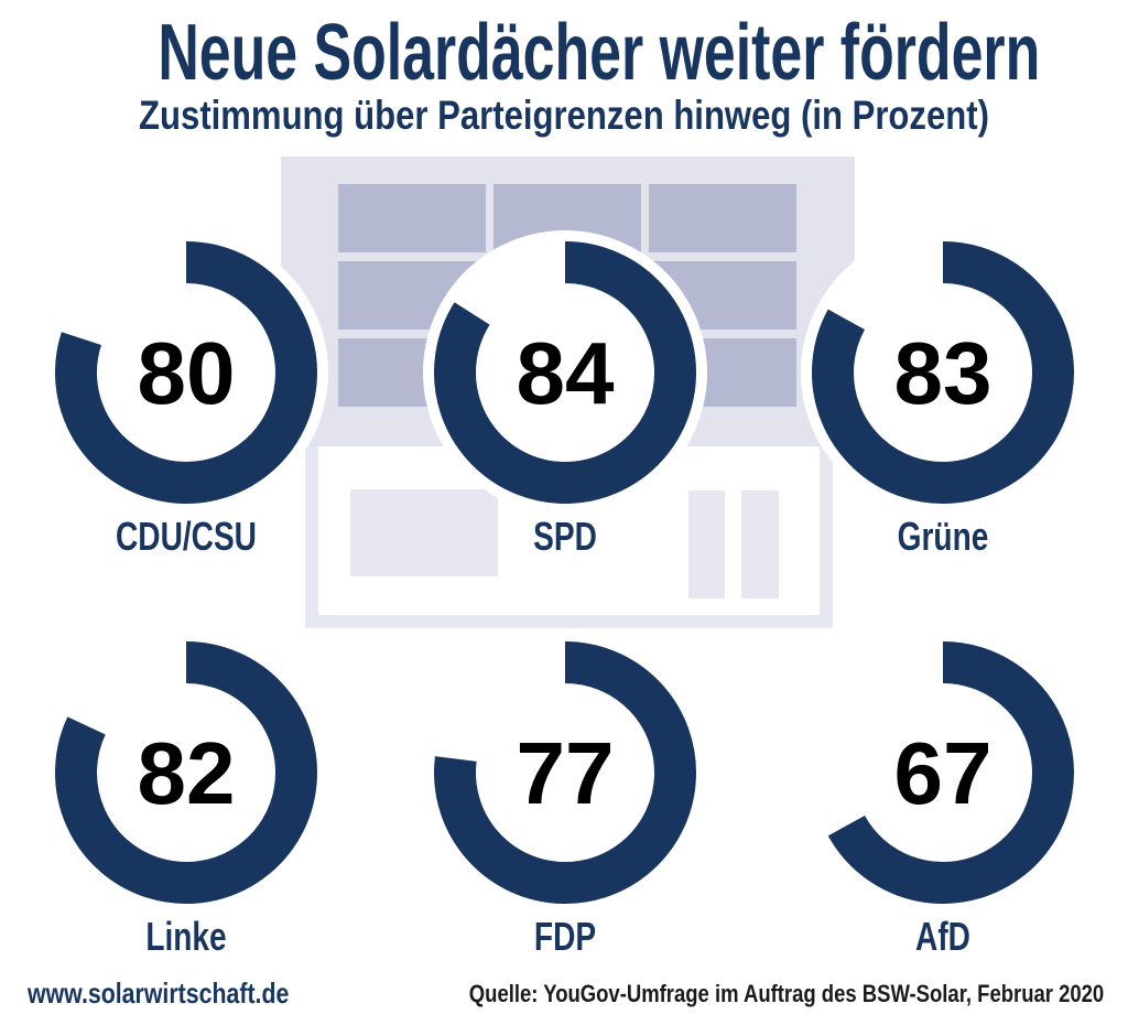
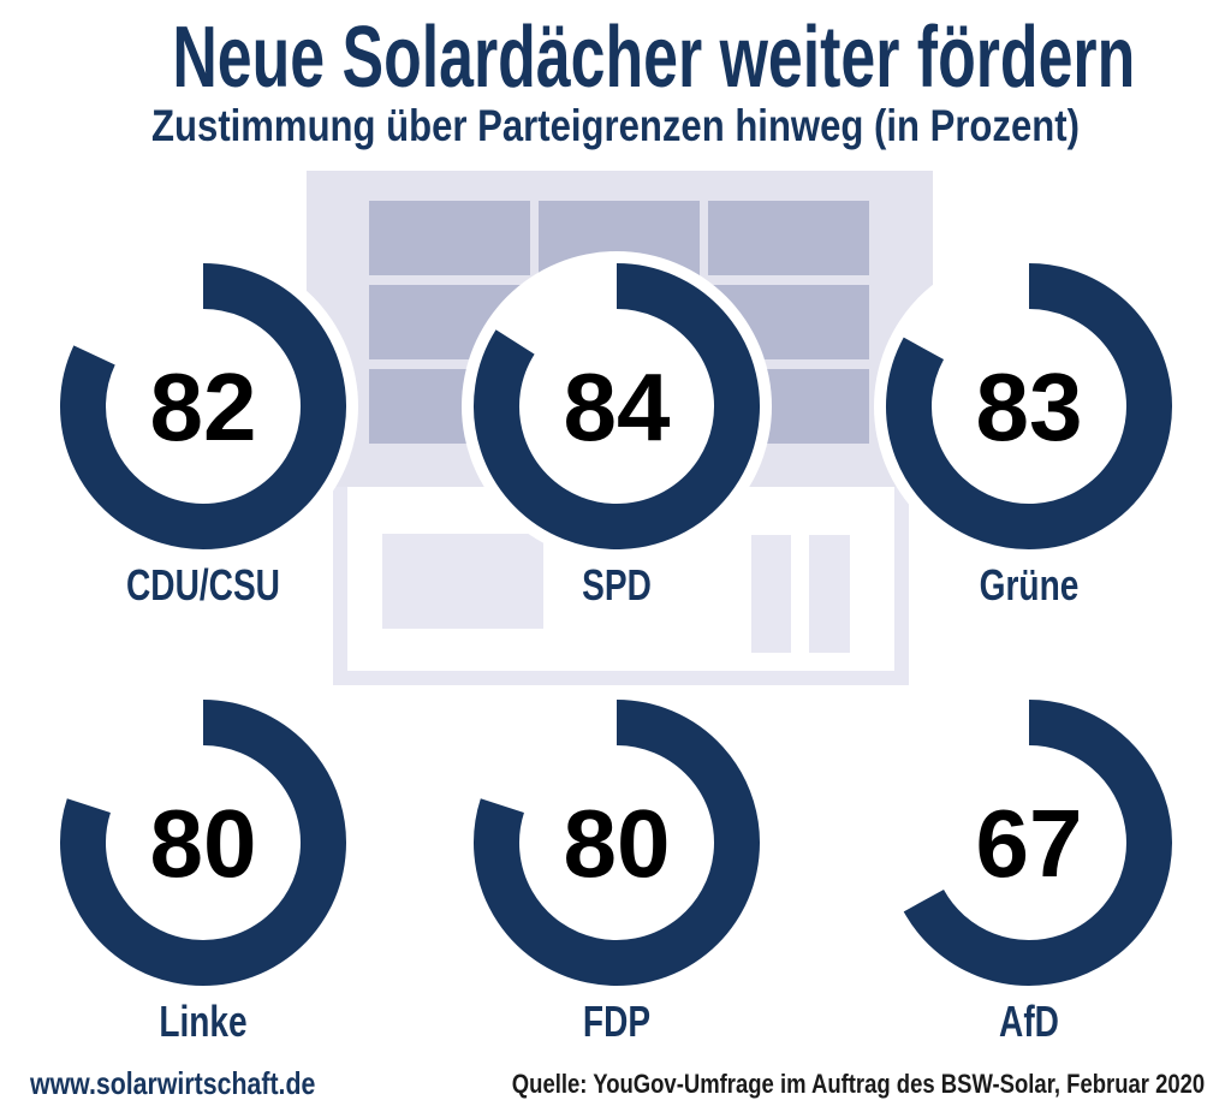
CDU/CSU: 80 -> 82
Linke: 82 -> 80
FDP: 77 -> 80
